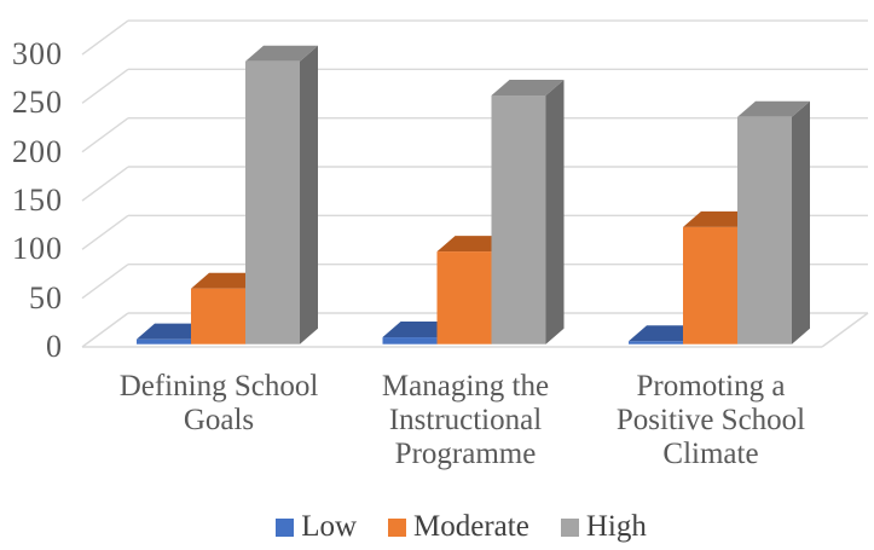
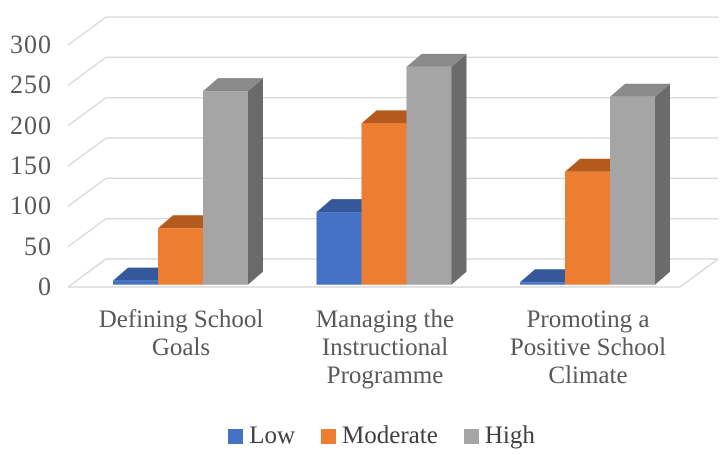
Moderate/Defining School Goals: 60 -> 70
High/Defining School Goals: 290 -> 240
Low/Managing the Instructional Programme: 10 -> 90
Moderate/Managing the Instructional Programme: 100 -> 200
High/Managing the Instructional Programme: 260 -> 270
Moderate/Promoting a Positive School Climate: 120 -> 140
